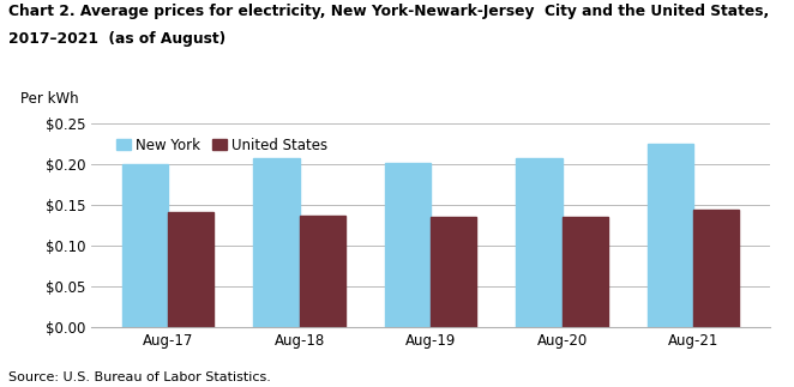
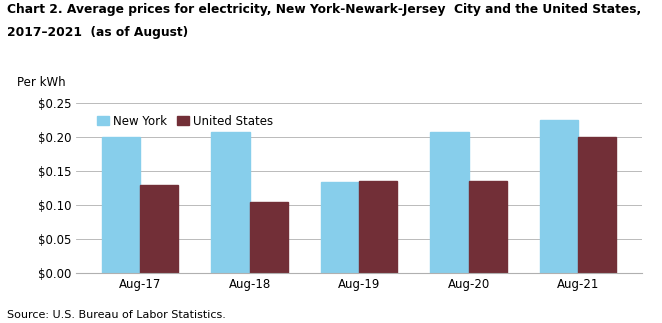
United States/Aug-17: $0.141 -> $0.130
United States/Aug-18: $0.137 -> $0.104
New York/Aug-19: $0.202 -> $0.134
United States/Aug-21: $0.144 -> $0.200
